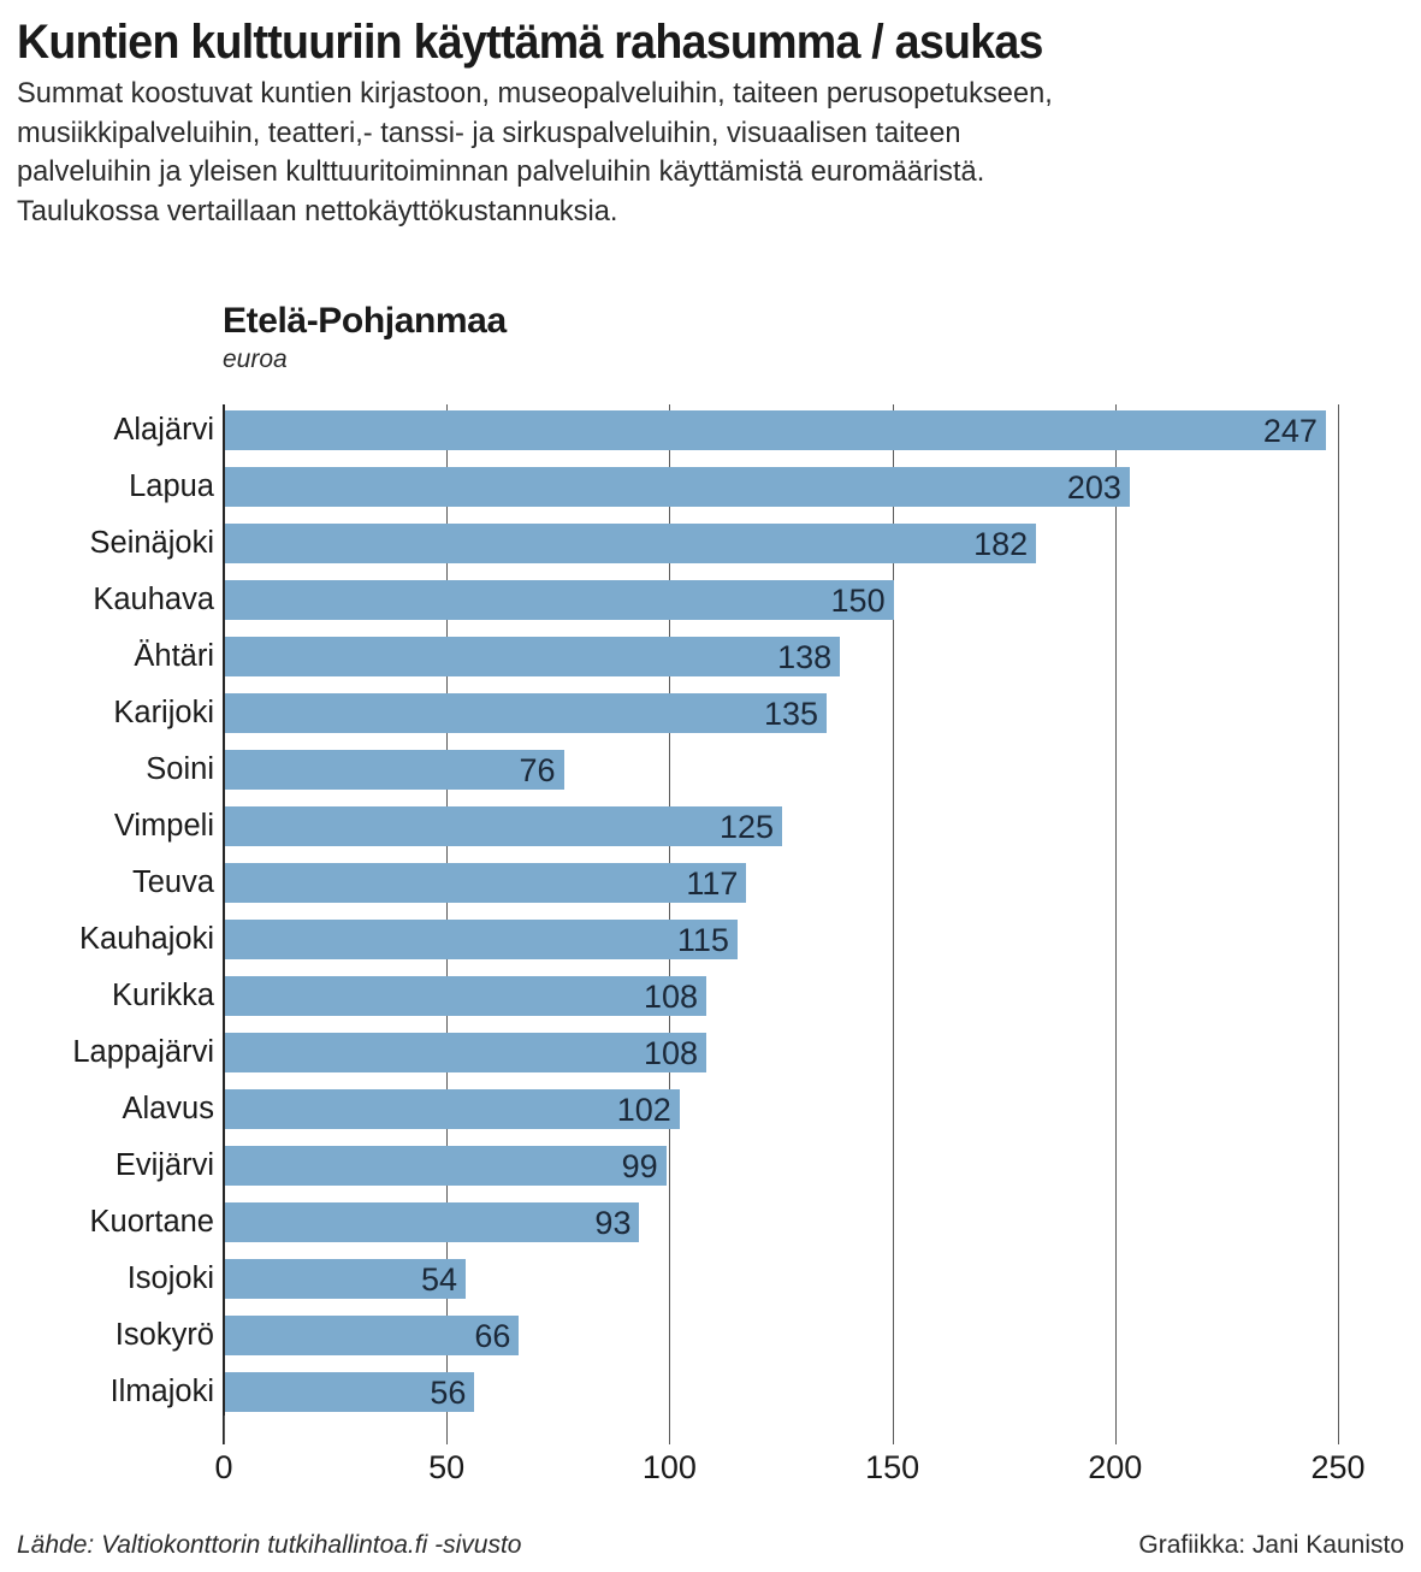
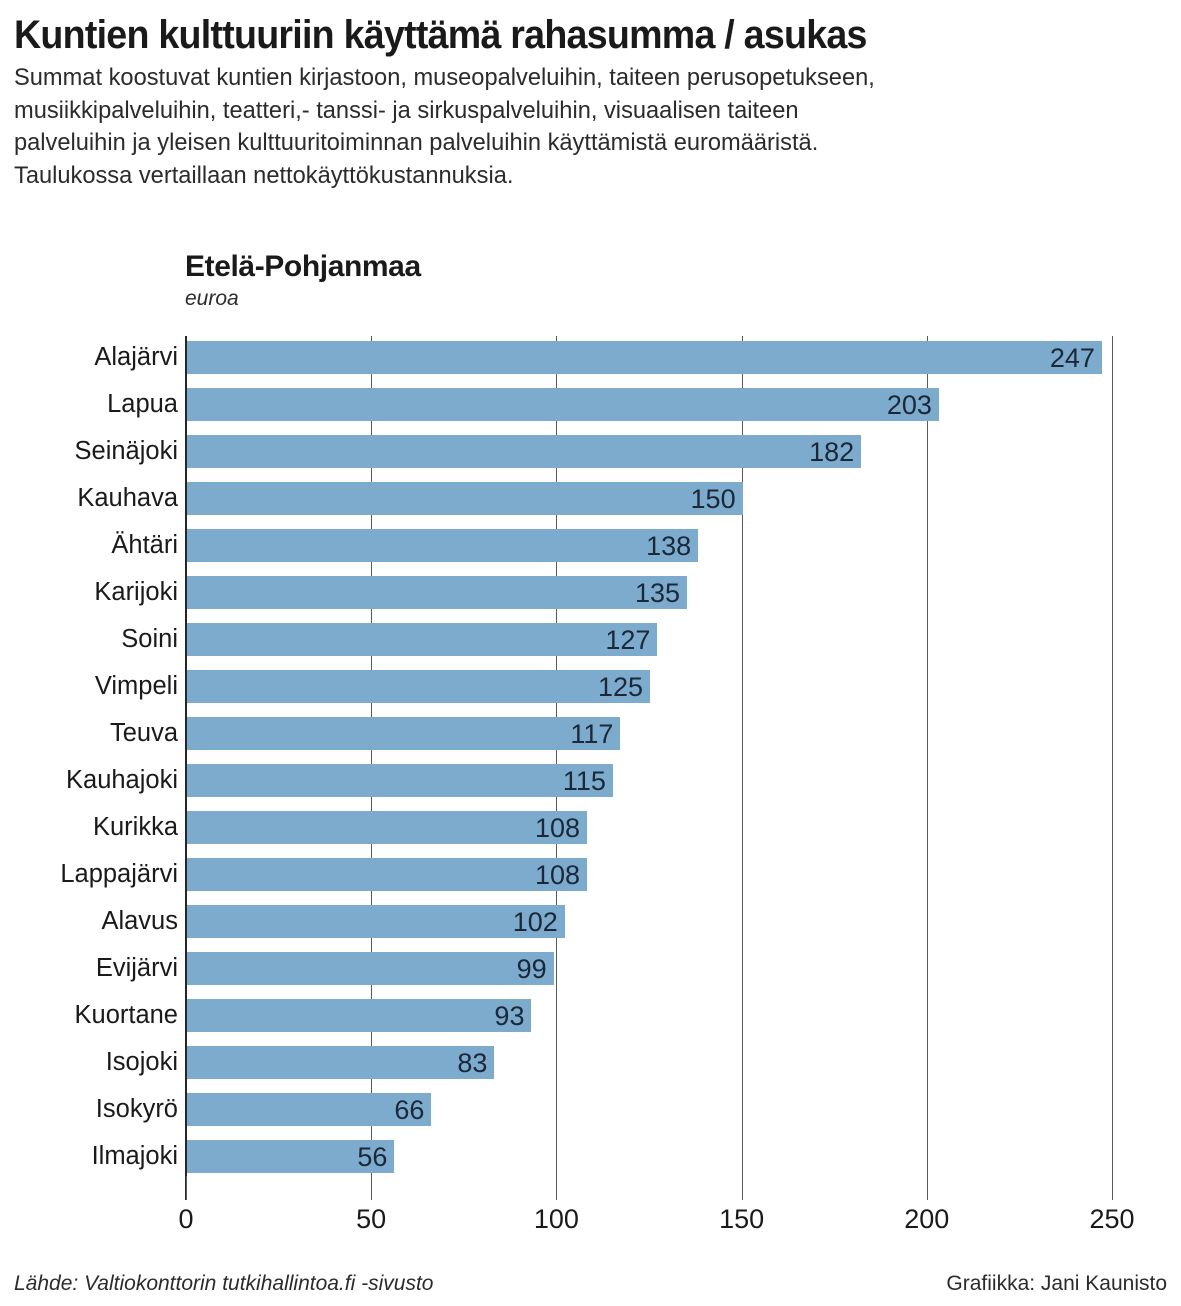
Soini: 76 -> 127
Isojoki: 54 -> 83
